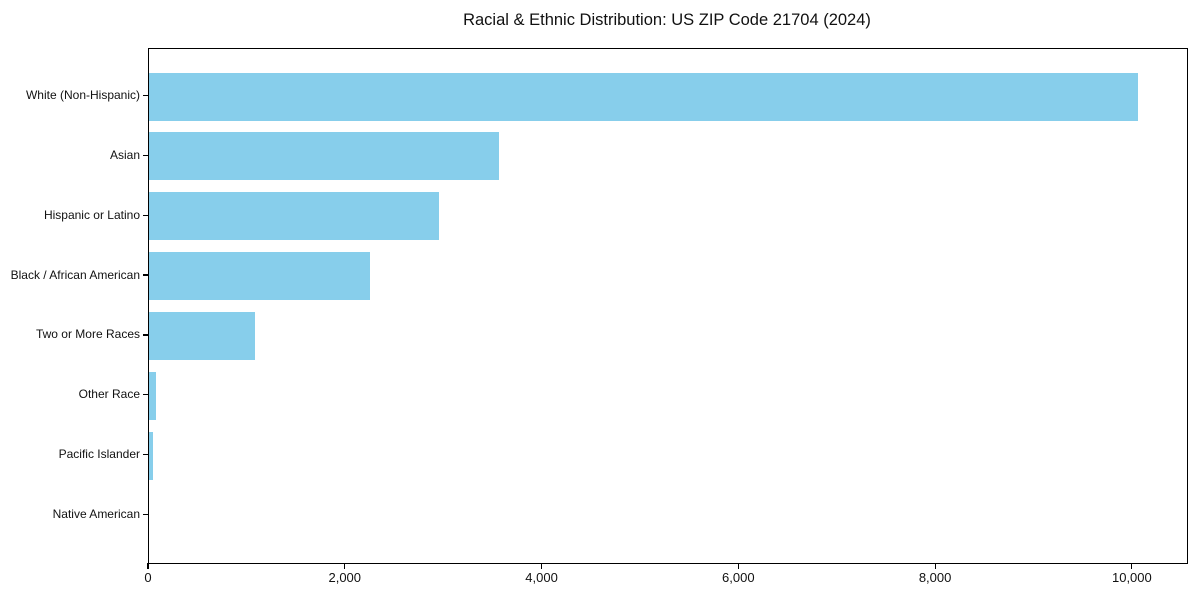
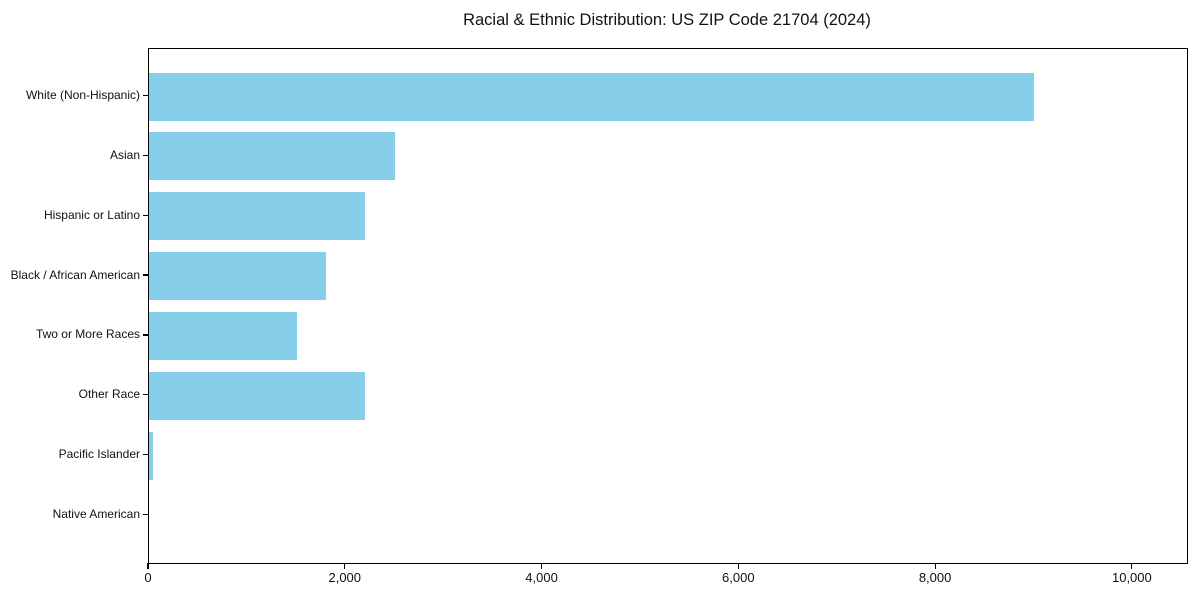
White (Non-Hispanic): 10000 -> 9000
Asian: 3600 -> 2500
Hispanic or Latino: 3000 -> 2200
Black / African American: 2200 -> 1800
Two or More Races: 1100 -> 1500
Other Race: 100 -> 2200
